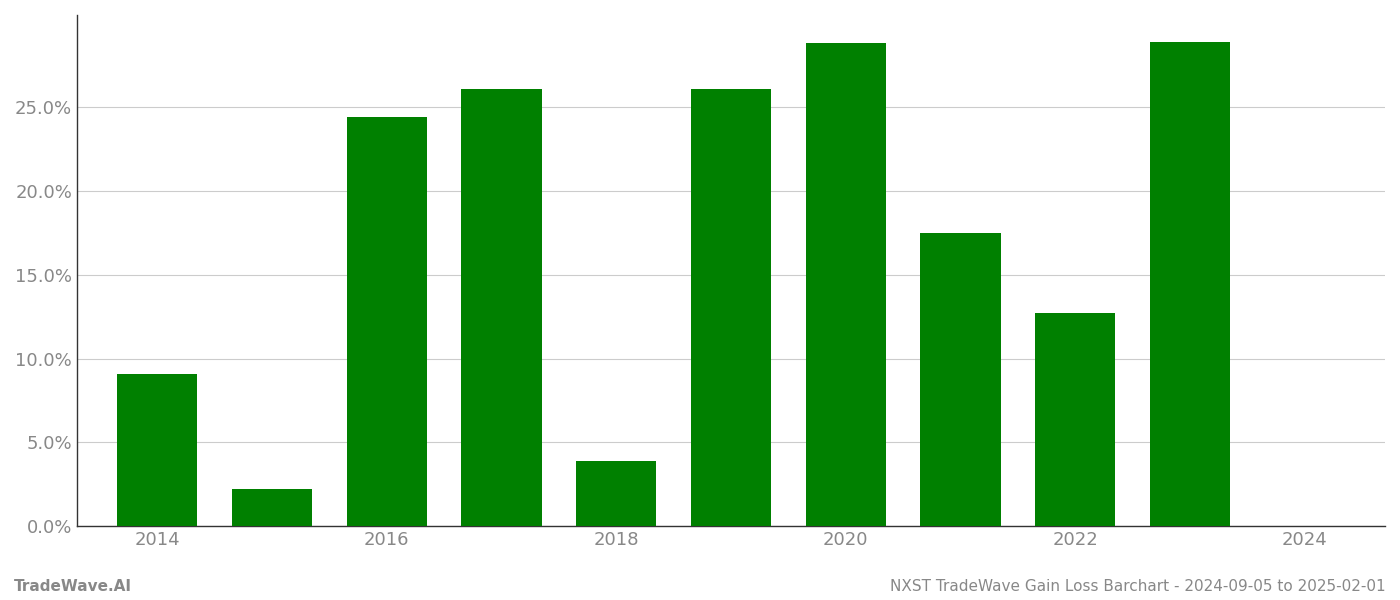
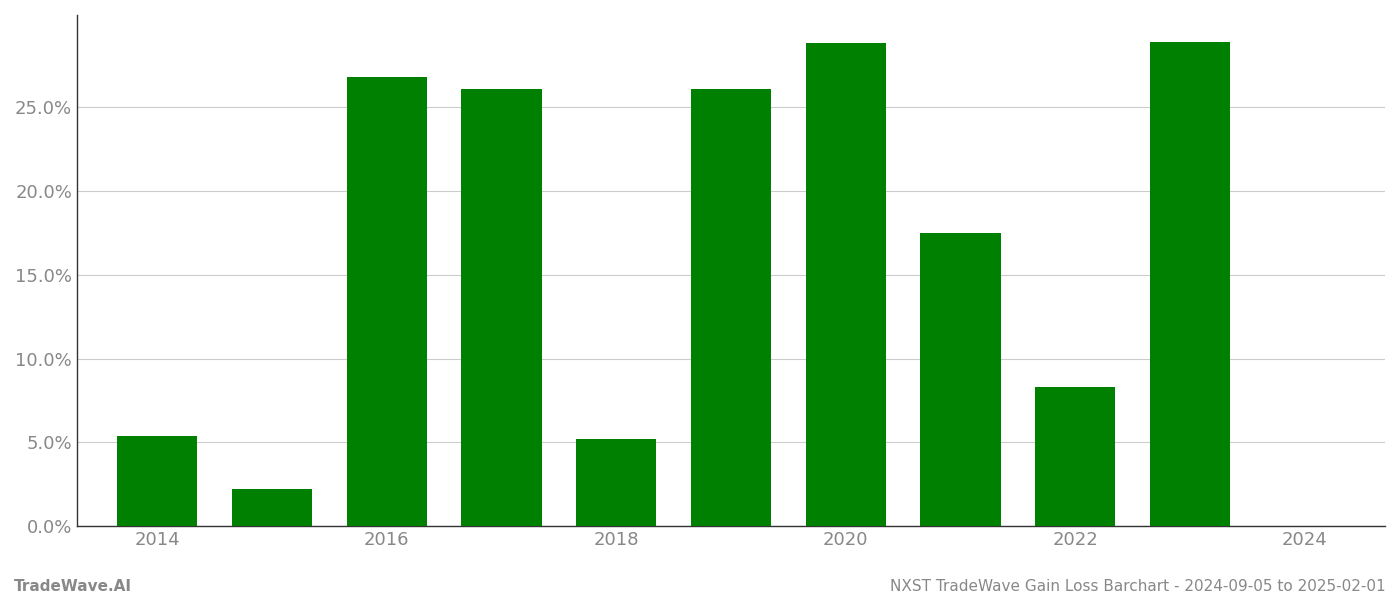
2014: 9.1% -> 5.4%
2016: 24.4% -> 26.8%
2018: 3.9% -> 5.2%
2022: 12.7% -> 8.3%
